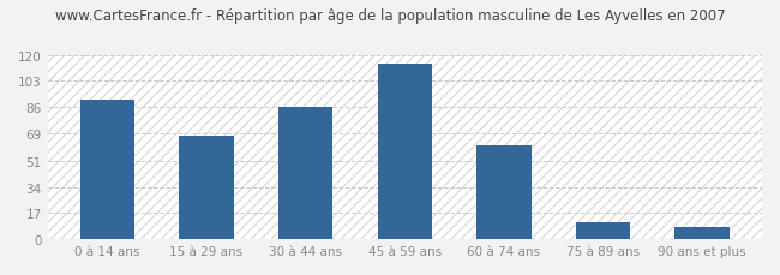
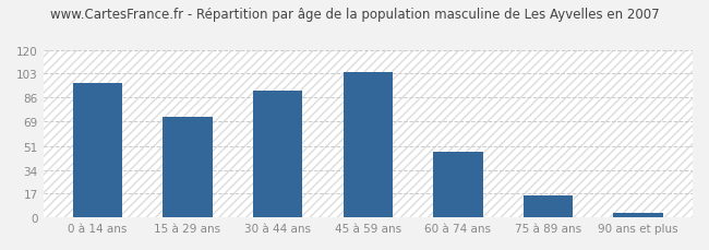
0 à 14 ans: 91 -> 96
15 à 29 ans: 67 -> 72
30 à 44 ans: 86 -> 91
45 à 59 ans: 114 -> 104
60 à 74 ans: 61 -> 47
75 à 89 ans: 11 -> 16
90 ans et plus: 8 -> 3
